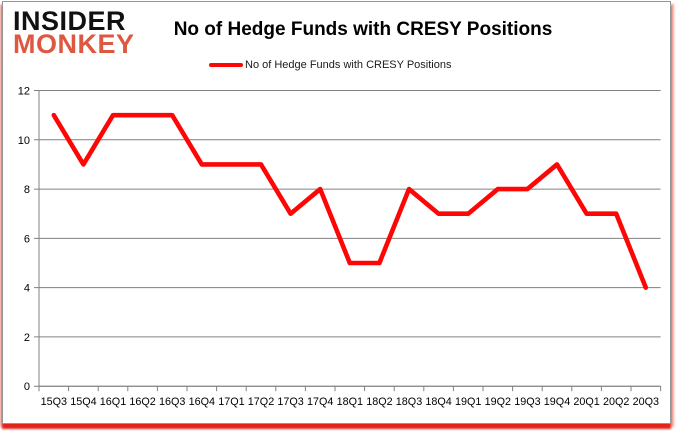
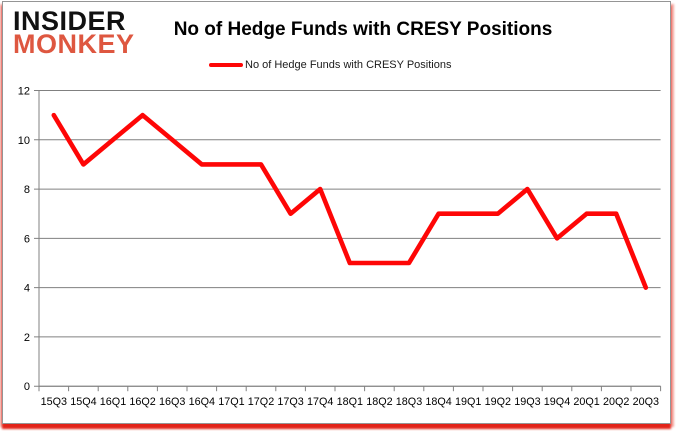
16Q1: 11 -> 10
16Q3: 11 -> 10
18Q3: 8 -> 5
19Q2: 8 -> 7
19Q4: 9 -> 6
